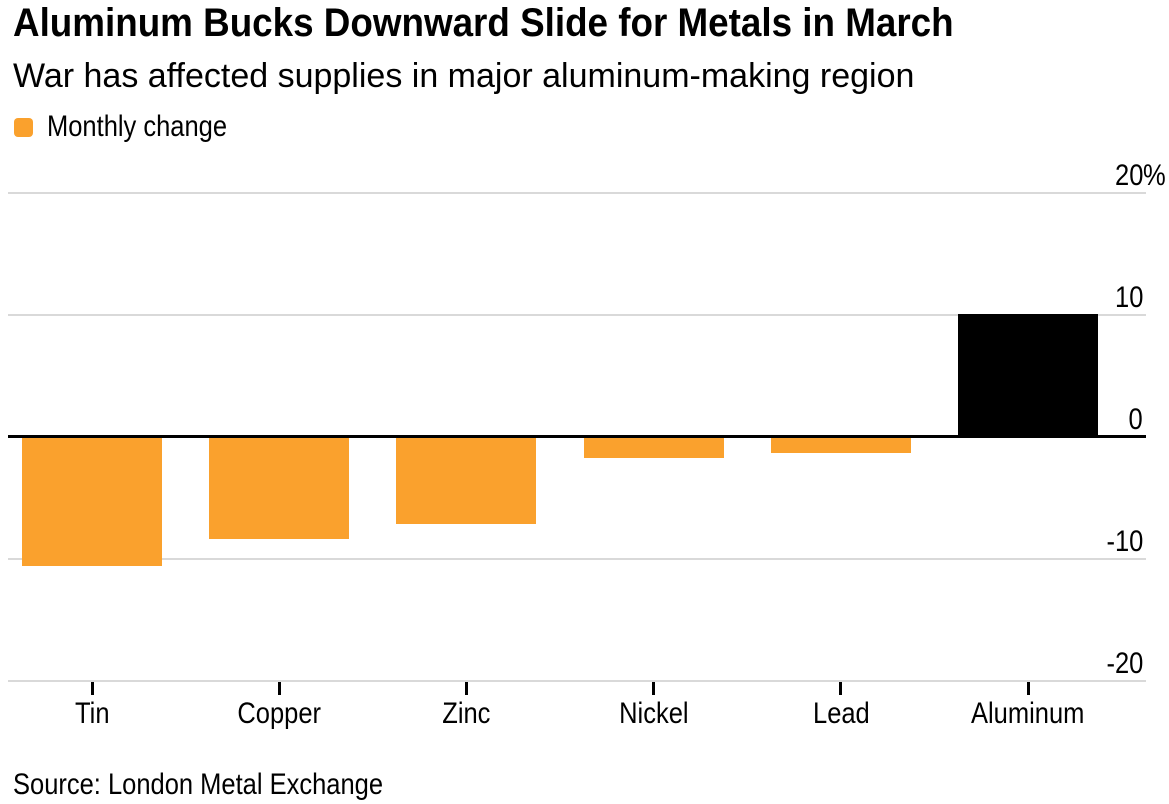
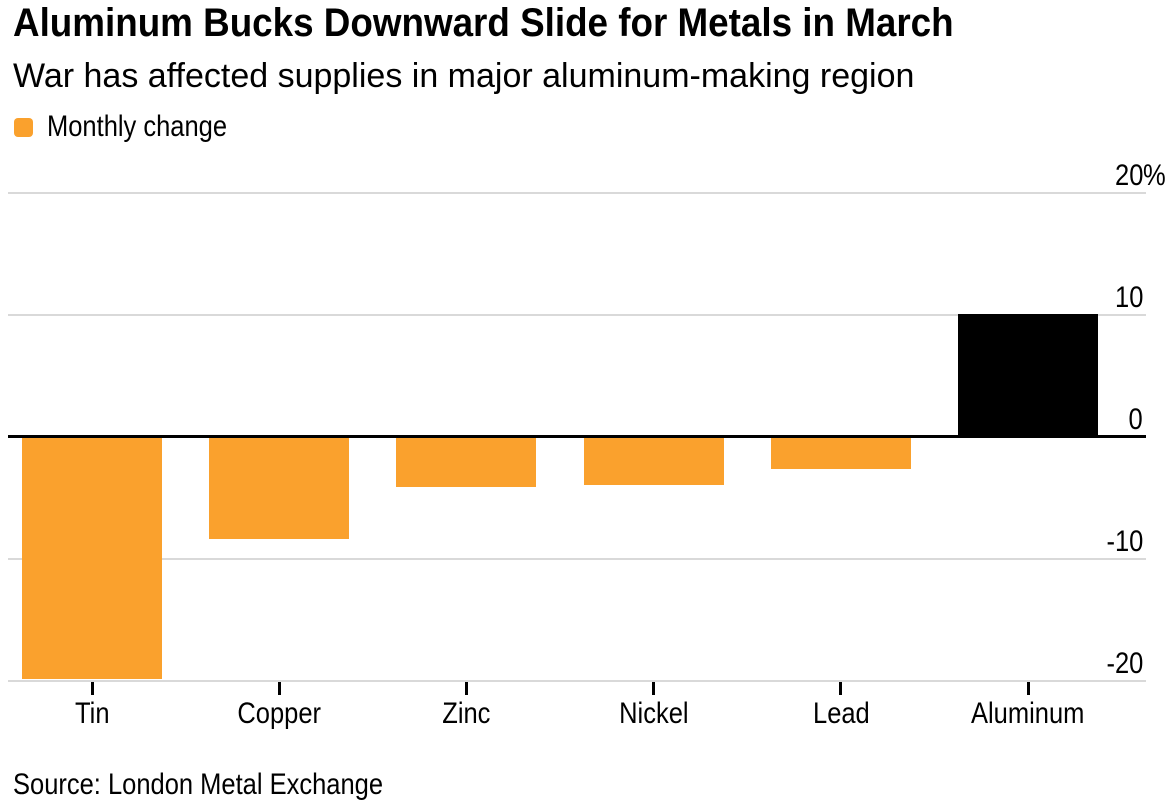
Tin: -10.6 -> -19.8
Zinc: -7.1 -> -4.1
Nickel: -1.7 -> -3.9
Lead: -1.3 -> -2.6
